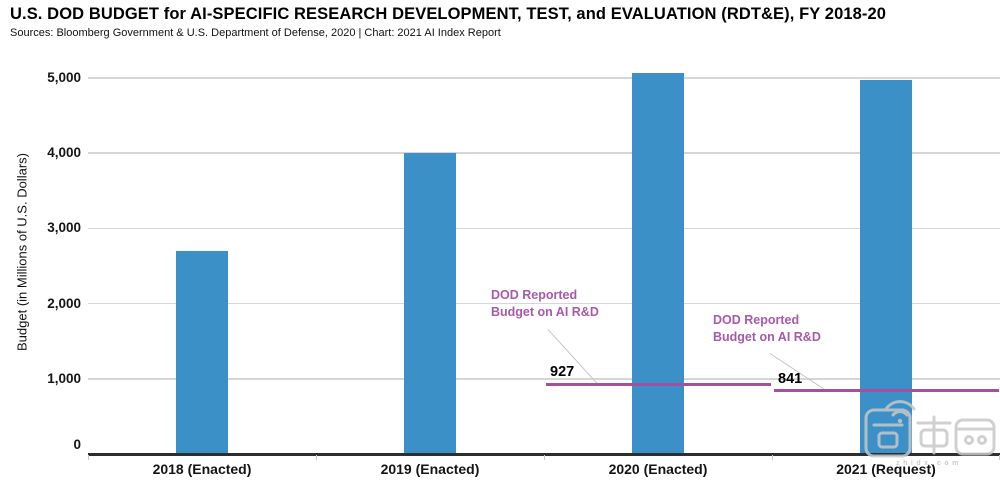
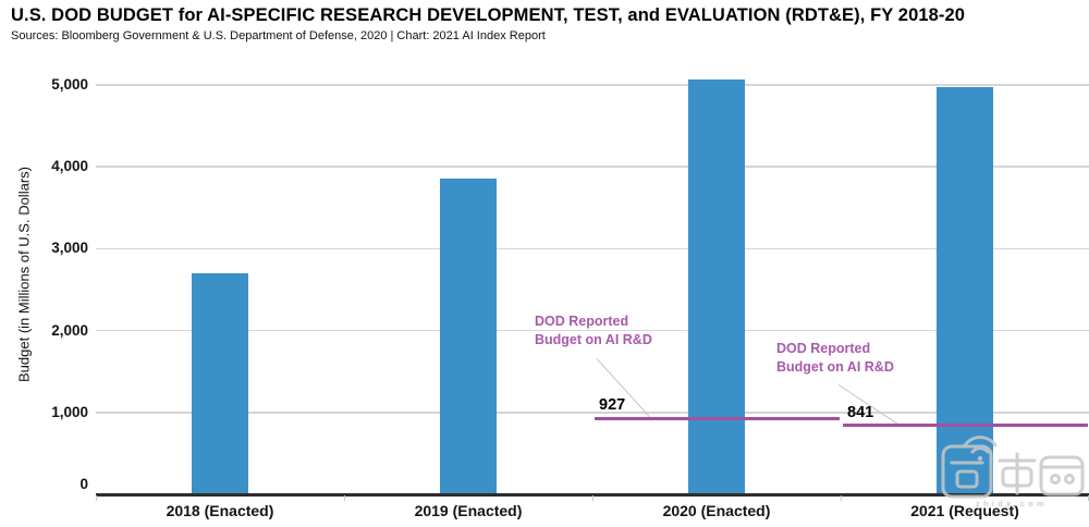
2019 (Enacted): 4000 -> 3900
